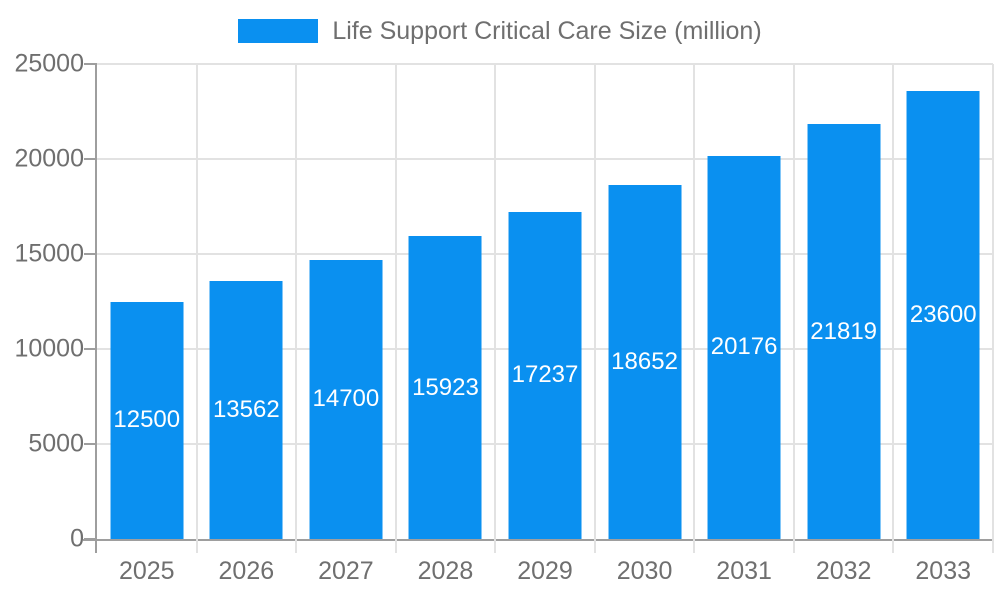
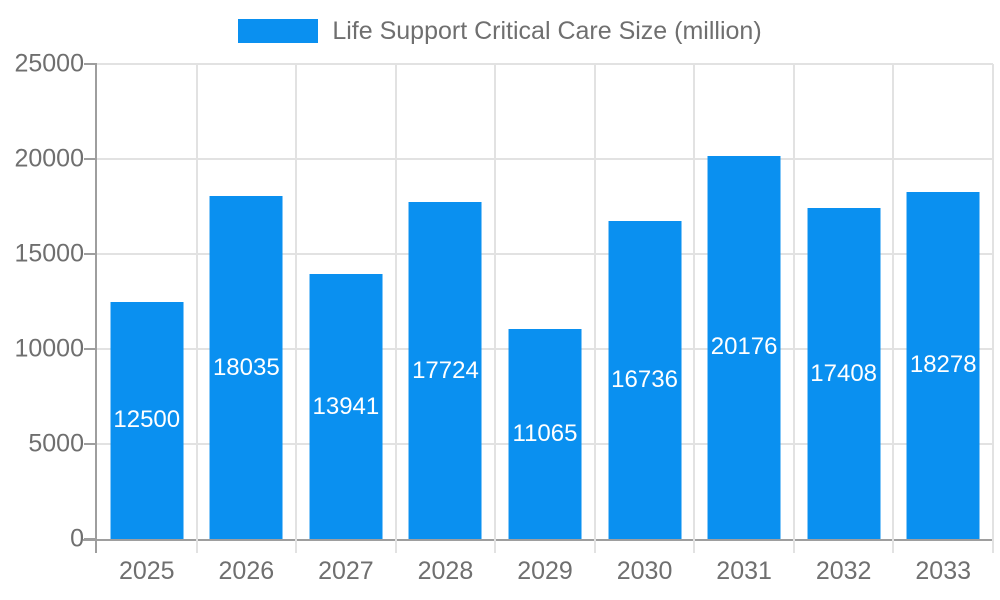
2026: 13562 -> 18035
2027: 14700 -> 13941
2028: 15923 -> 17724
2029: 17237 -> 11065
2030: 18652 -> 16736
2032: 21819 -> 17408
2033: 23600 -> 18278
